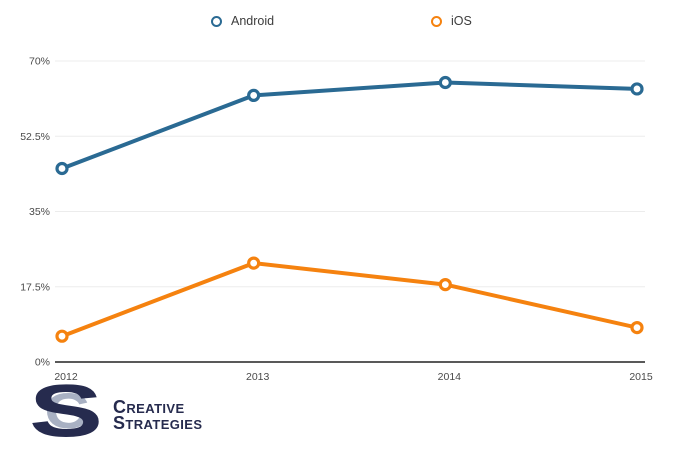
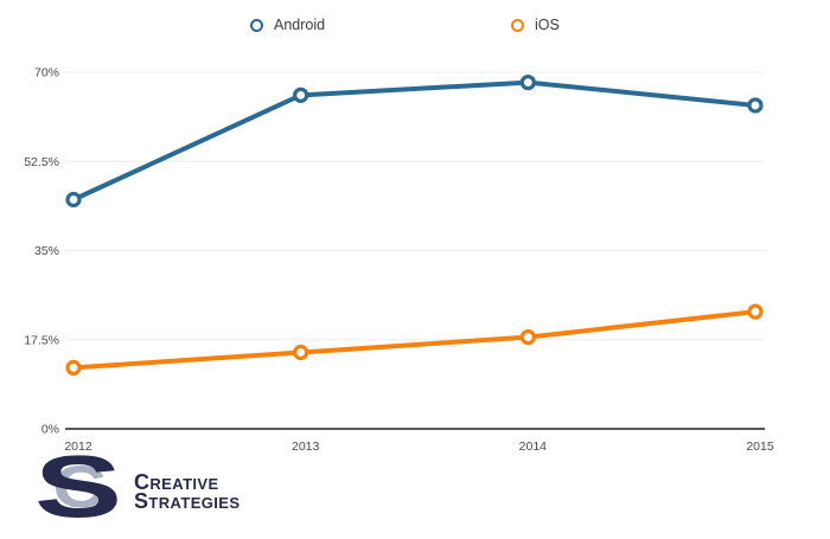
iOS/2012: 6% -> 12%
Android/2013: 62% -> 66%
iOS/2013: 23% -> 15%
Android/2014: 65% -> 68%
iOS/2015: 8% -> 23%
